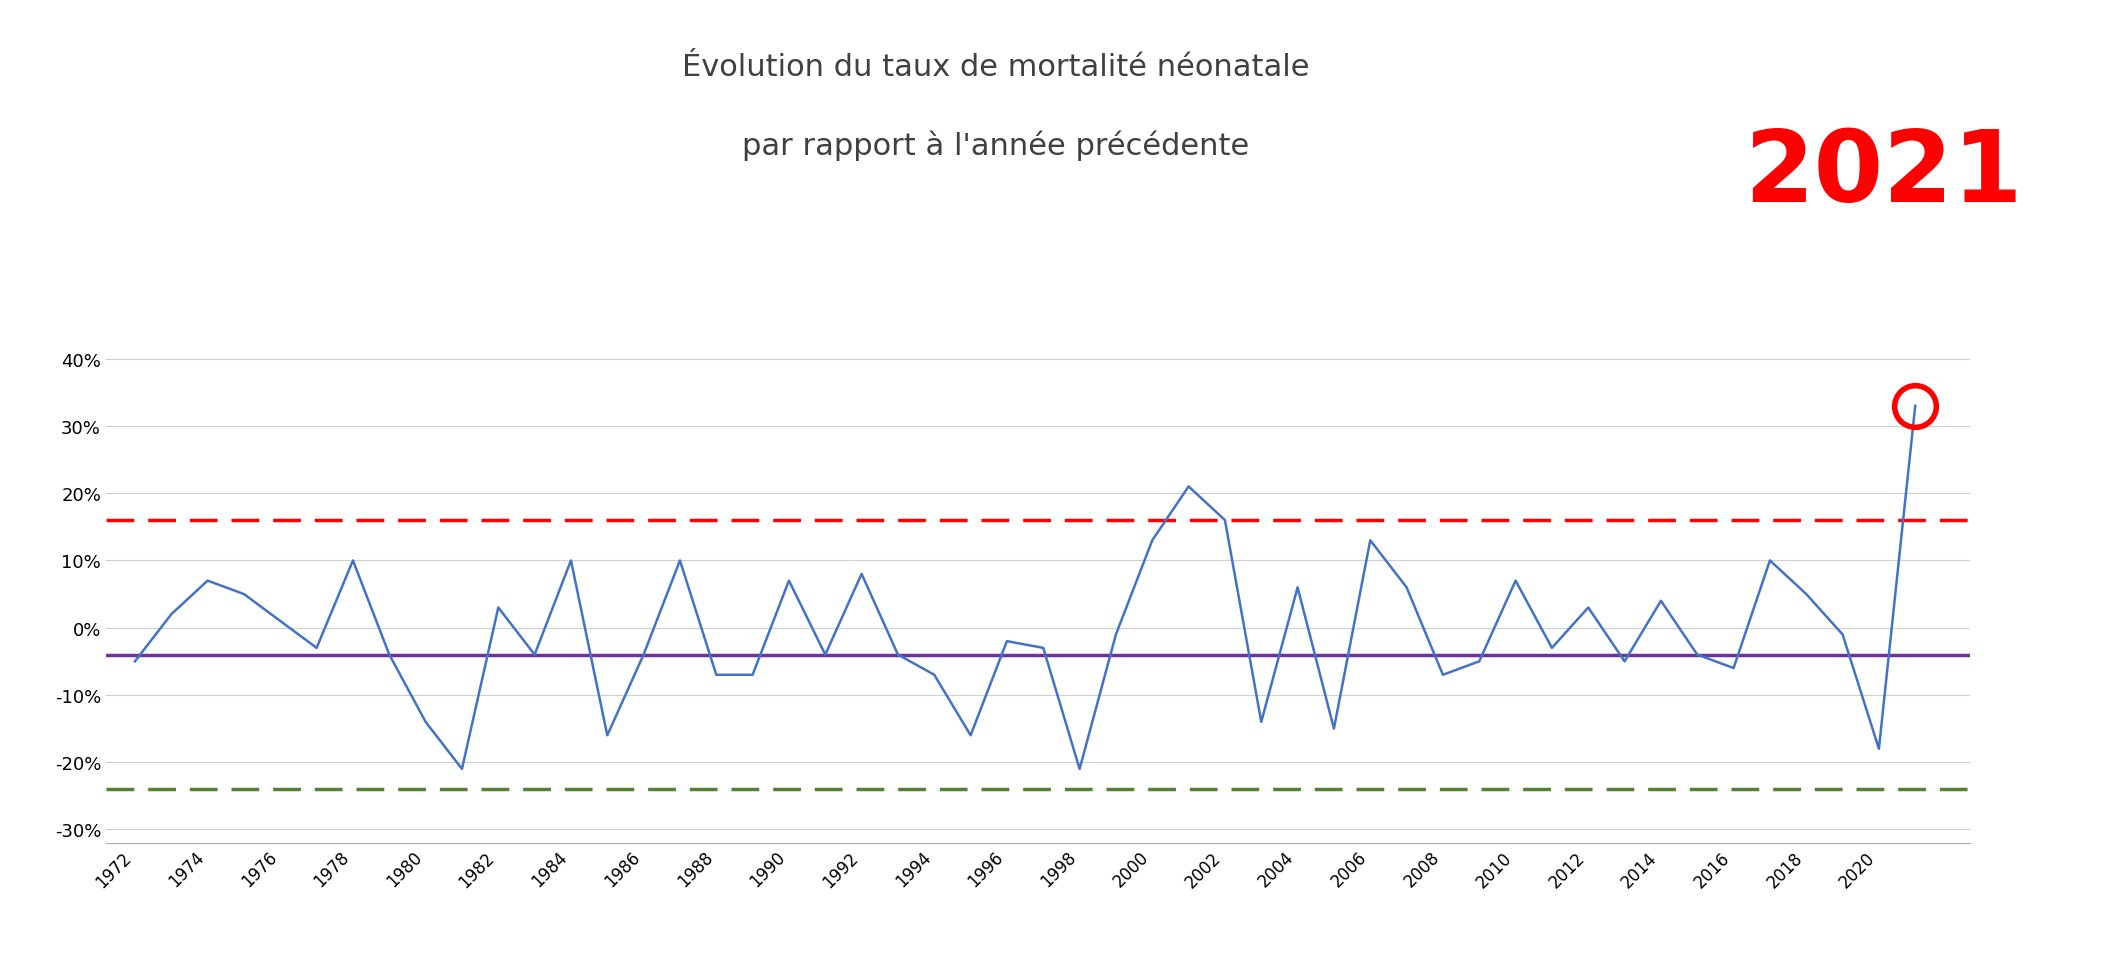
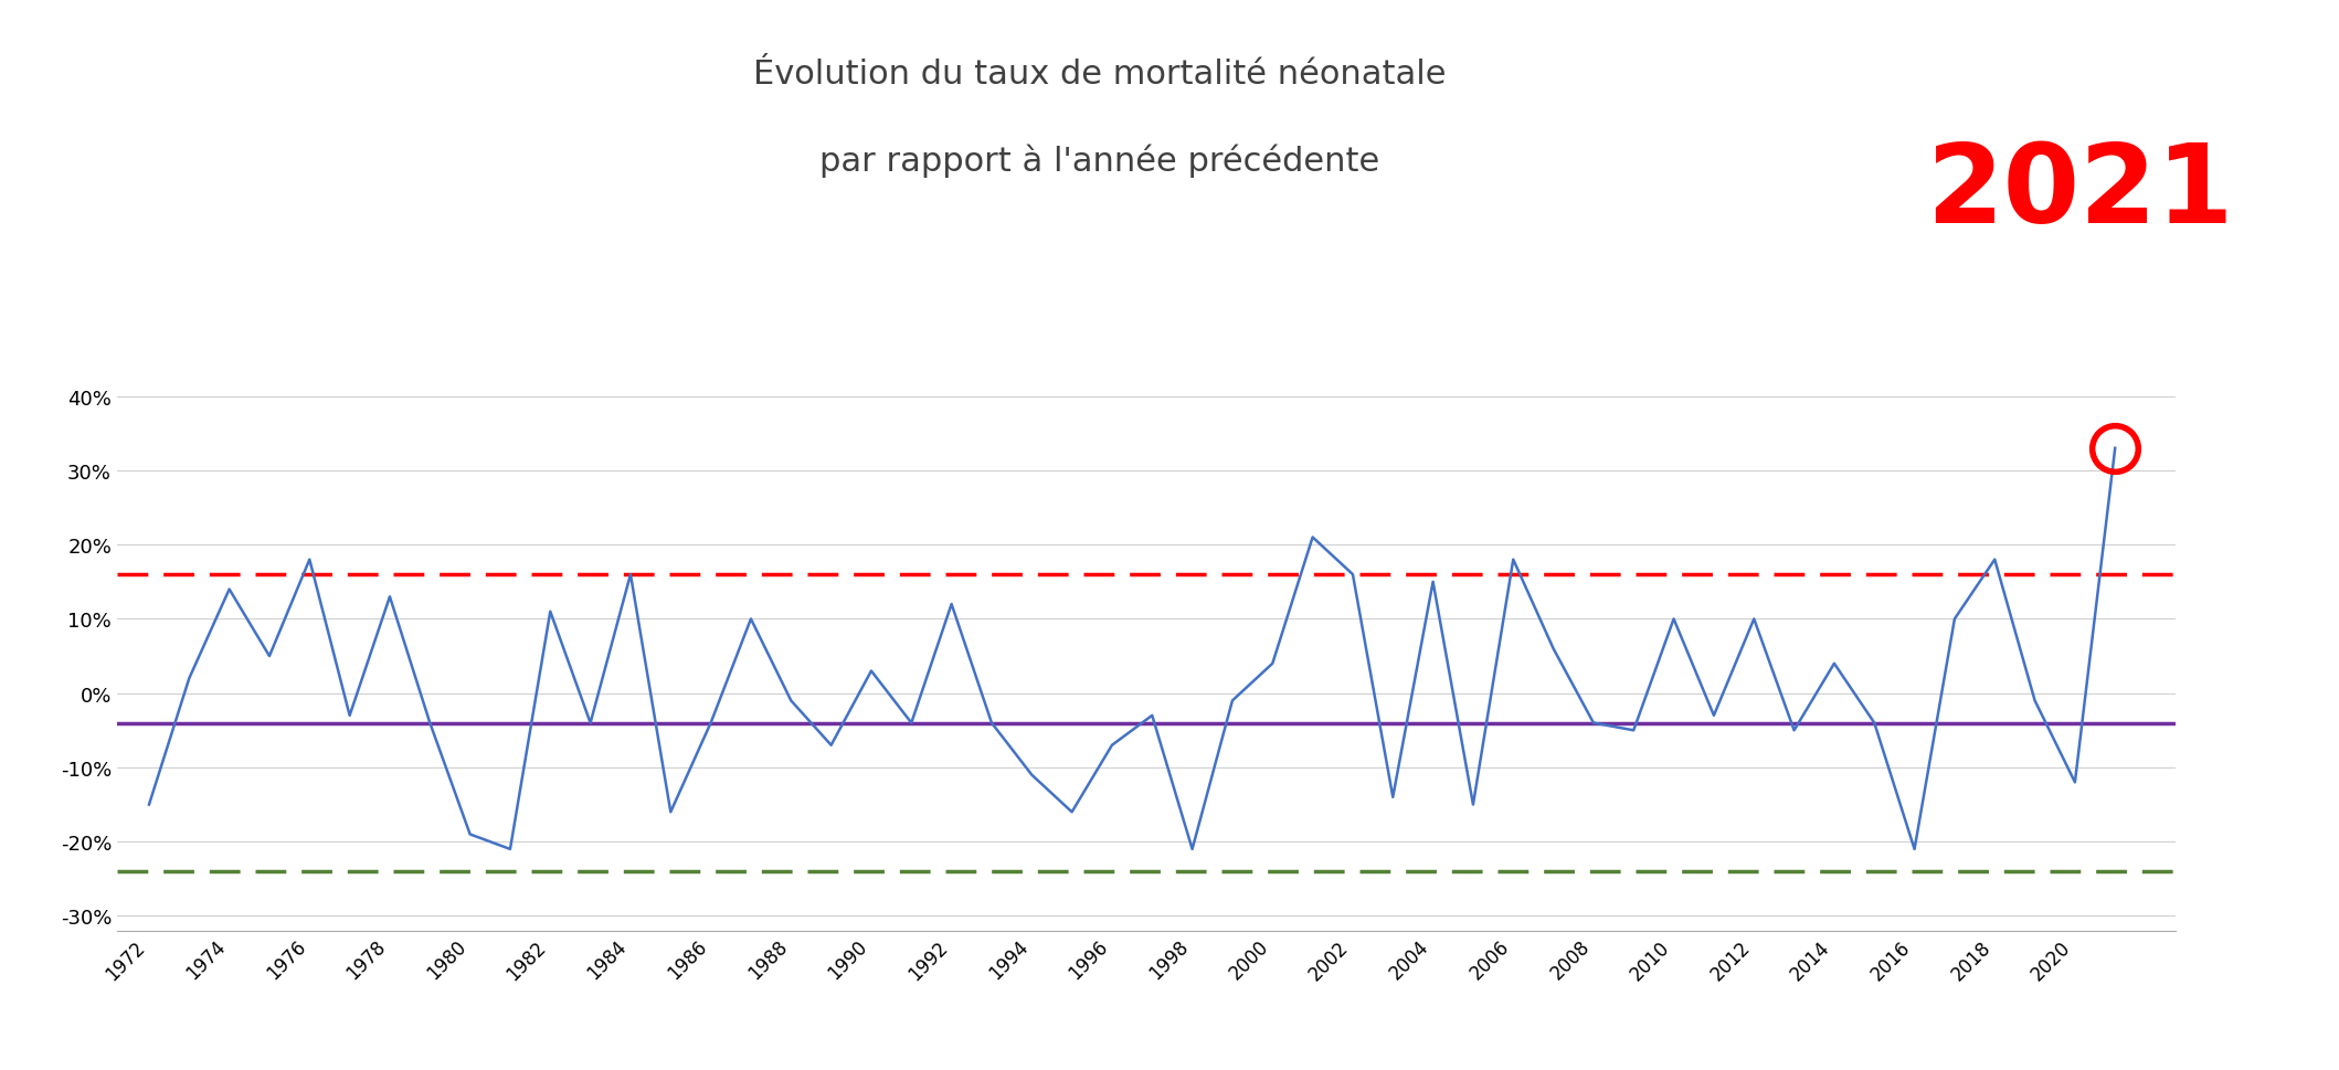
1972: -5% -> -15%
1974: 7% -> 14%
1976: 1% -> 18%
1978: 10% -> 13%
1980: -14% -> -19%
1982: 3% -> 11%
1984: 10% -> 16%
1988: -7% -> -1%
1990: 7% -> 3%
1992: 8% -> 12%
1994: -7% -> -11%
1996: -2% -> -7%
2000: 13% -> 4%
2004: 6% -> 15%
2006: 13% -> 18%
2008: -7% -> -4%
2010: 7% -> 10%
2012: 3% -> 10%
2016: -6% -> -21%
2018: 5% -> 18%
2020: -18% -> -12%
